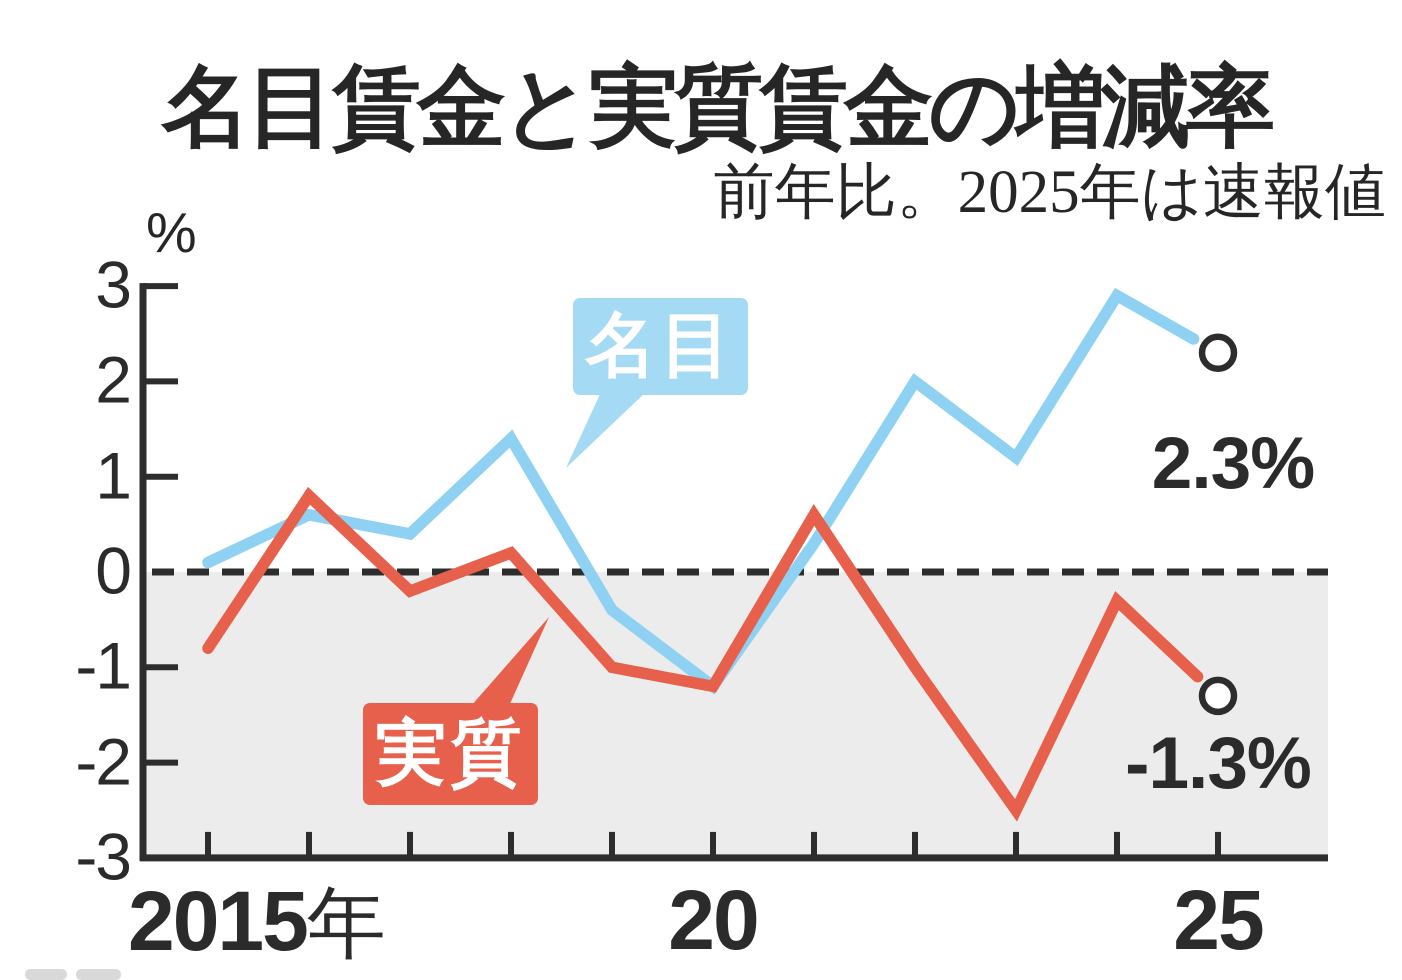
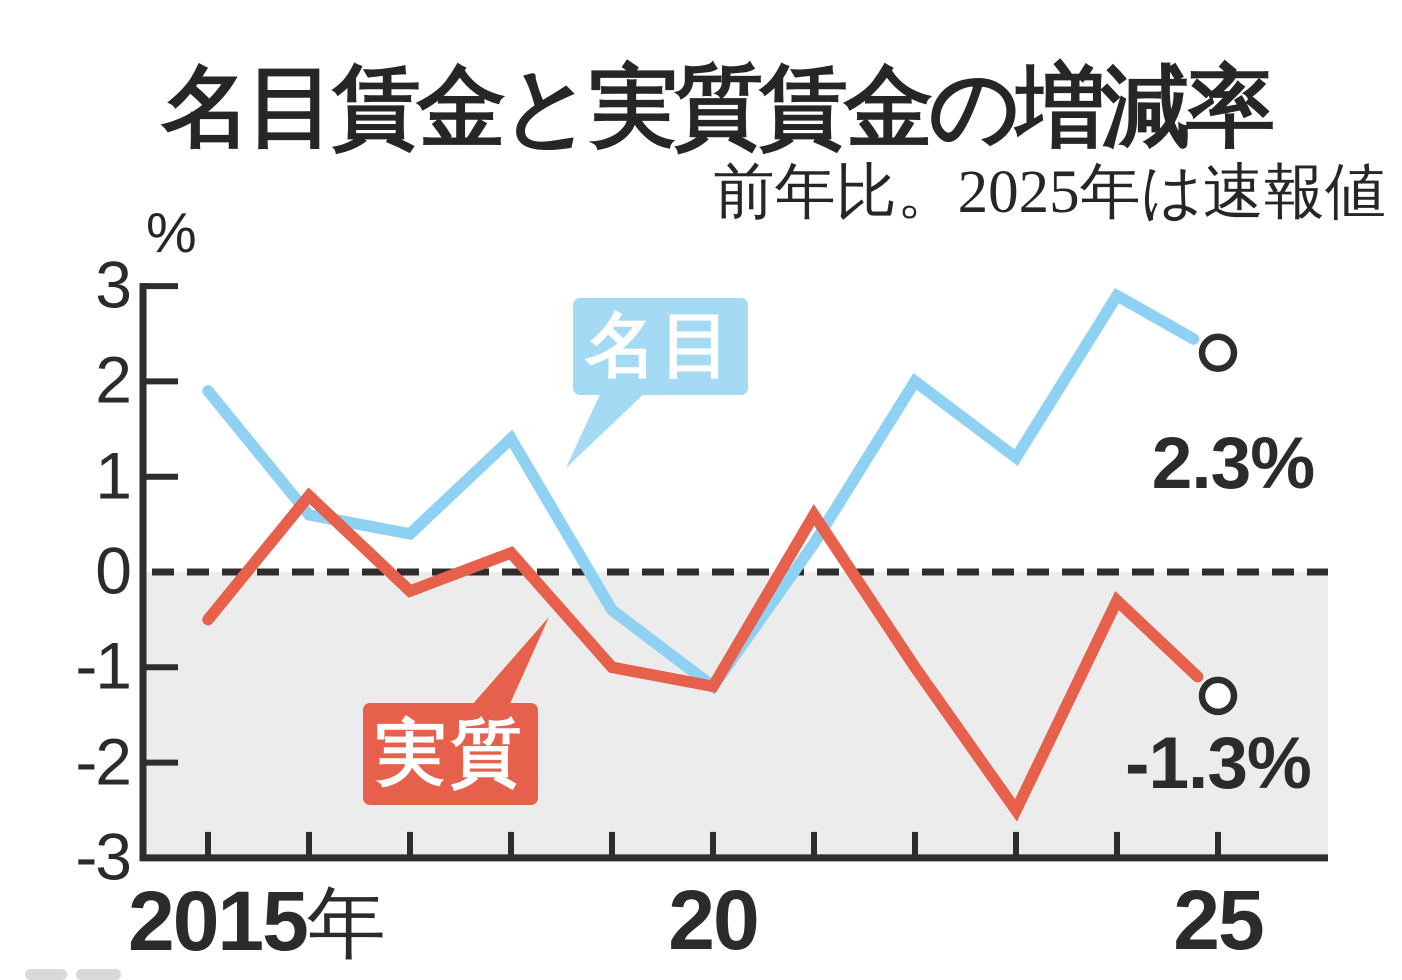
名目/2015: 0.1 -> 1.9
実質/2015: -0.8 -> -0.5
